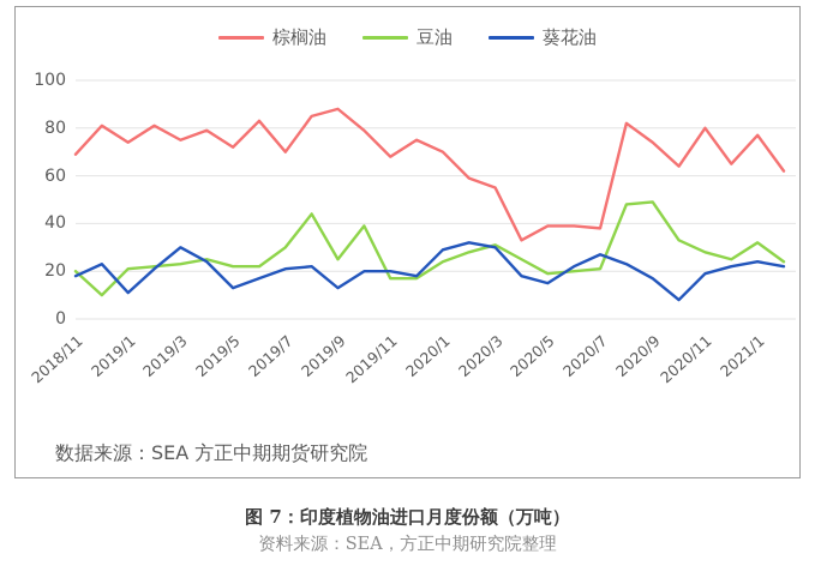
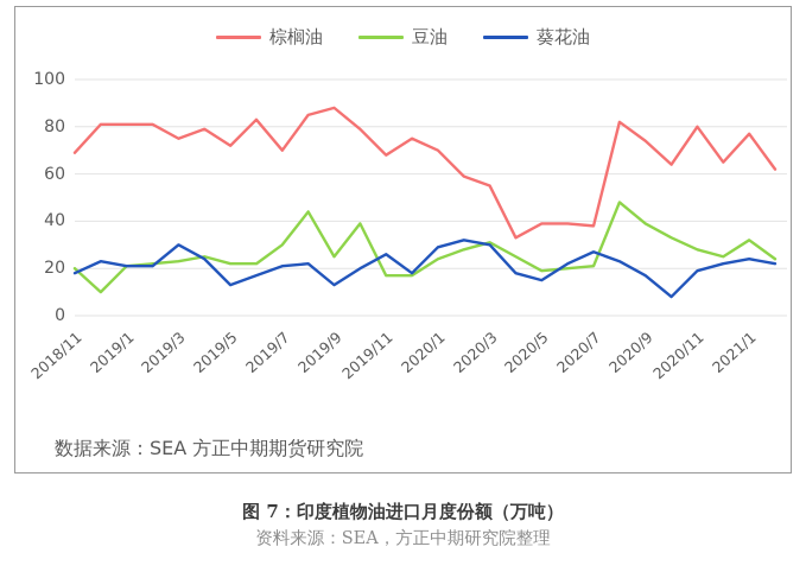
棕榈油/2019/1: 74 -> 81
葵花油/2019/1: 11 -> 21
葵花油/2019/11: 20 -> 26
豆油/2020/9: 49 -> 39
